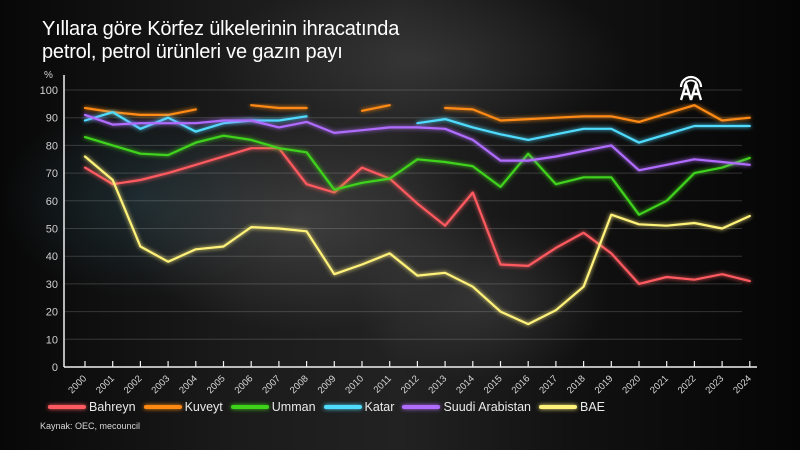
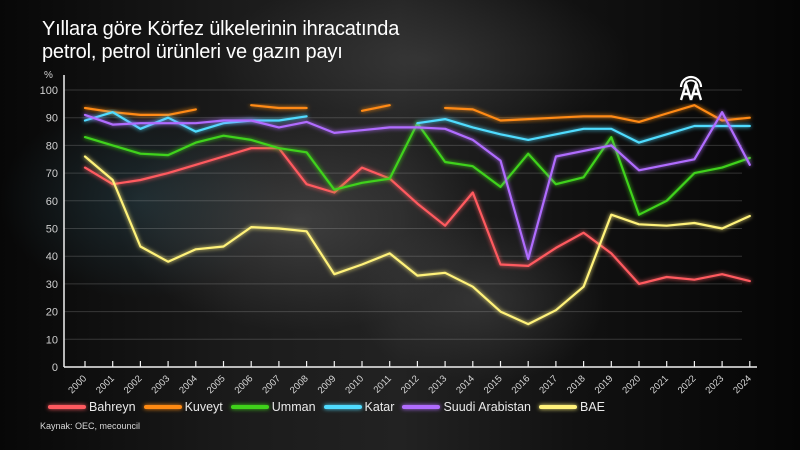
Umman/2012: 75 -> 88
Suudi Arabistan/2016: 74 -> 39
Umman/2019: 68 -> 83
Suudi Arabistan/2023: 74 -> 92
